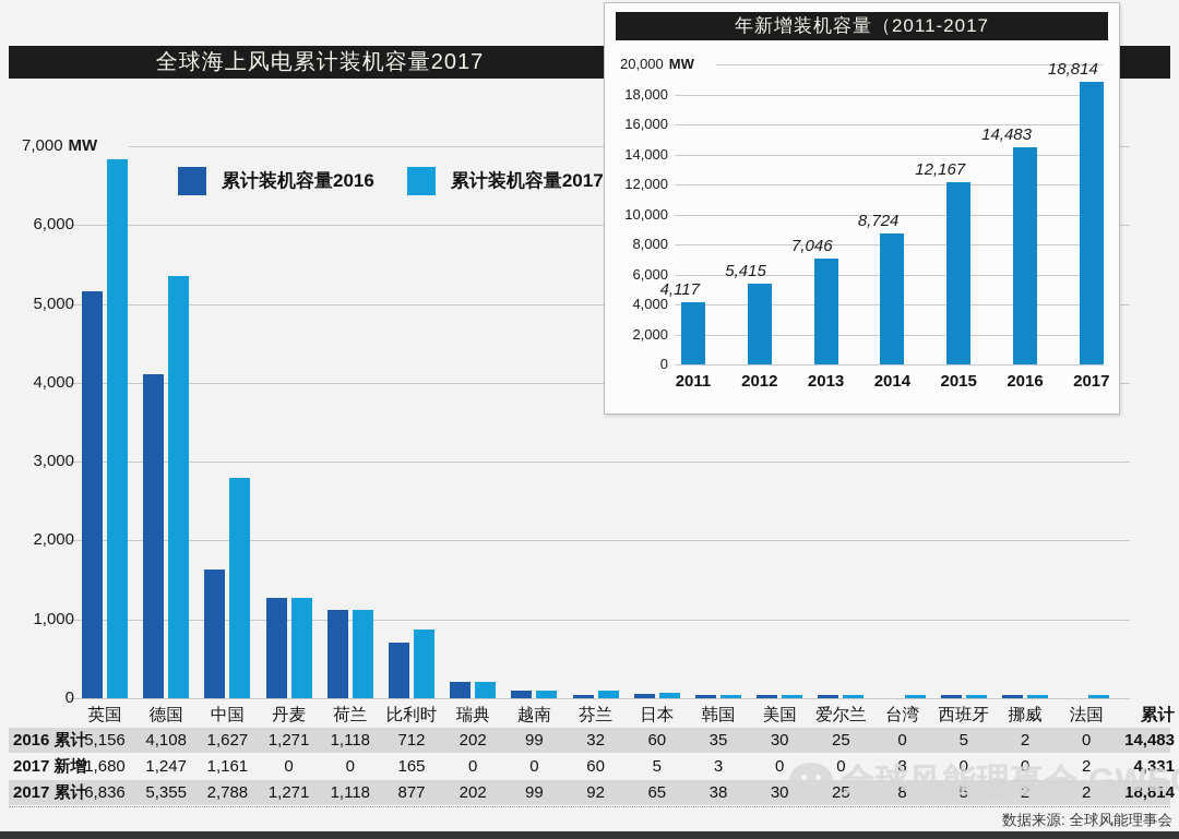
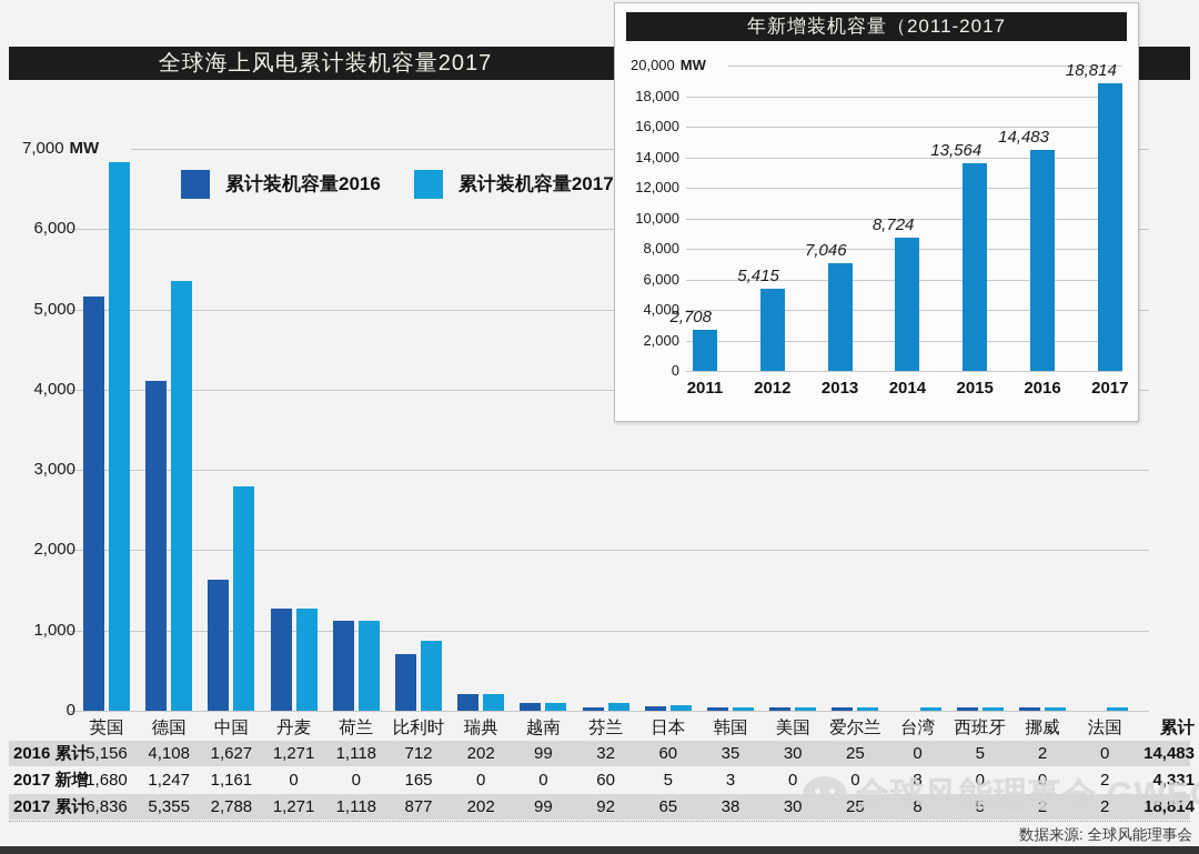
年新增装机容量（2011-2017/2011: 4,117 -> 2,708
年新增装机容量（2011-2017/2015: 12,167 -> 13,564
